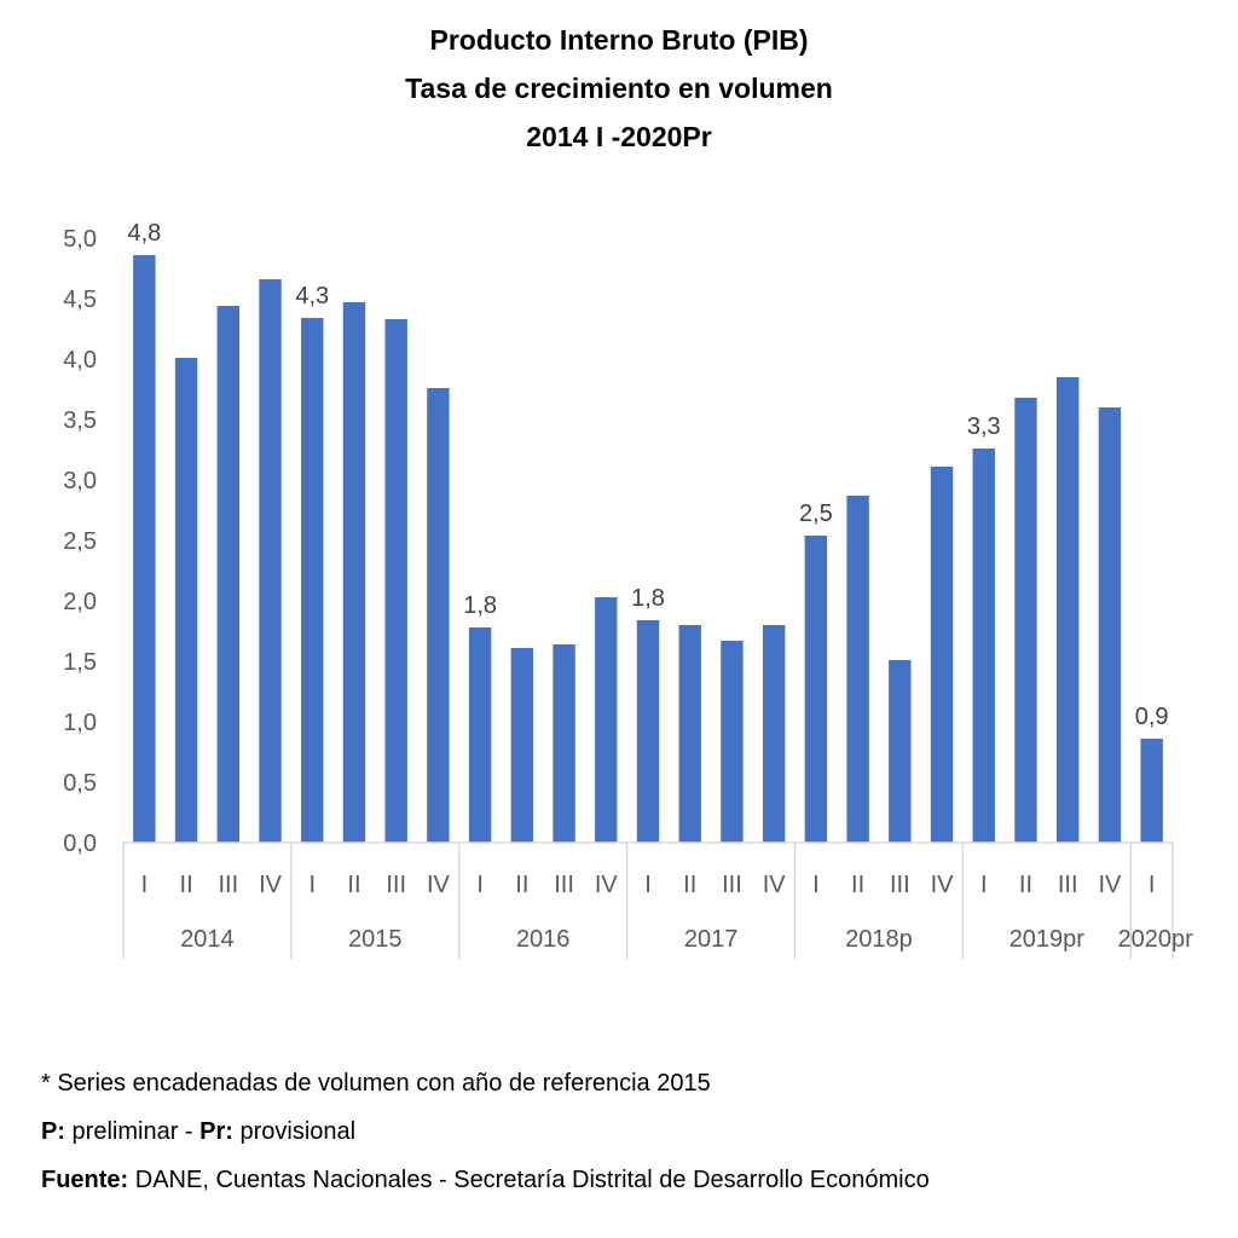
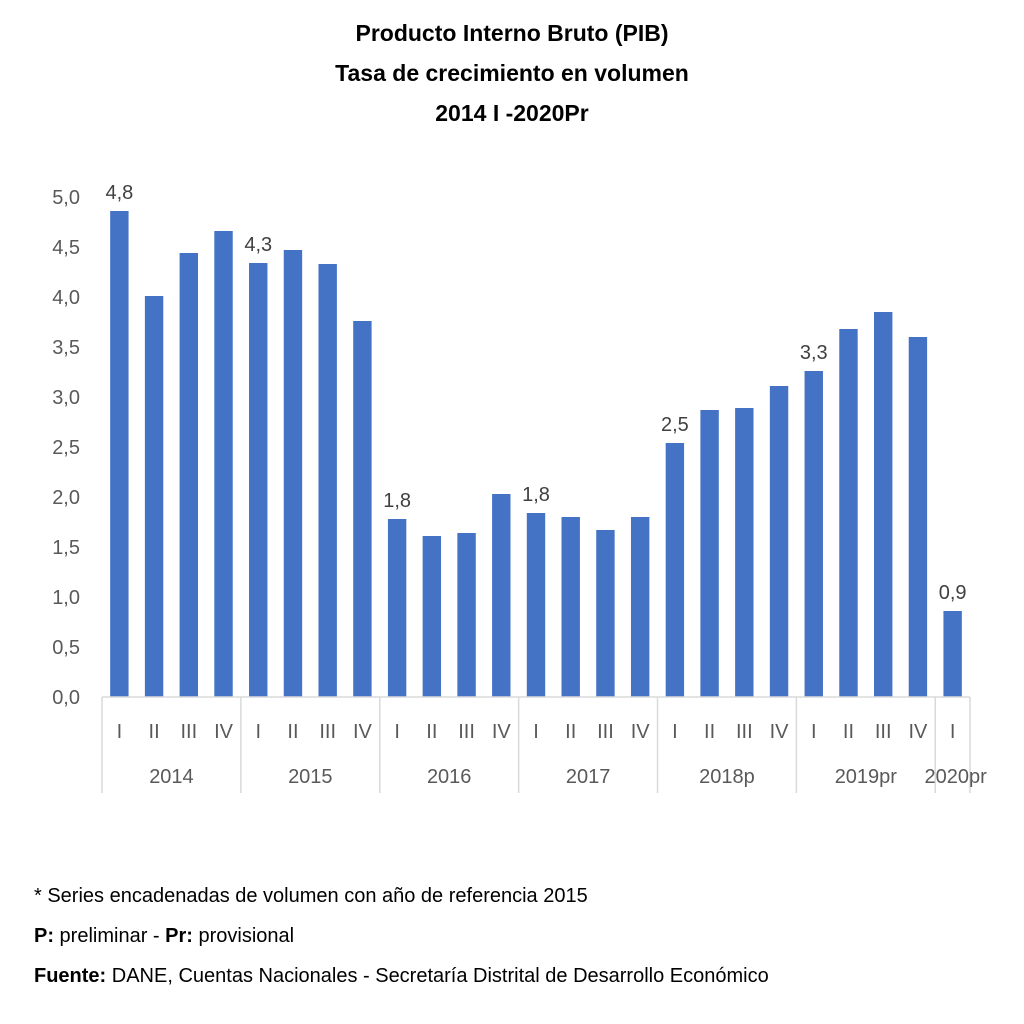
2018p III: 1,51 -> 2,89
